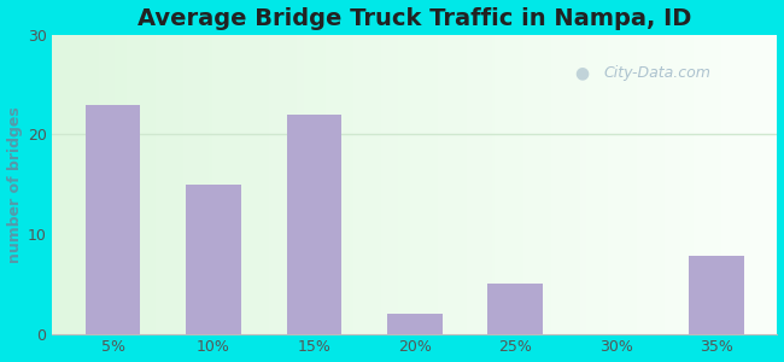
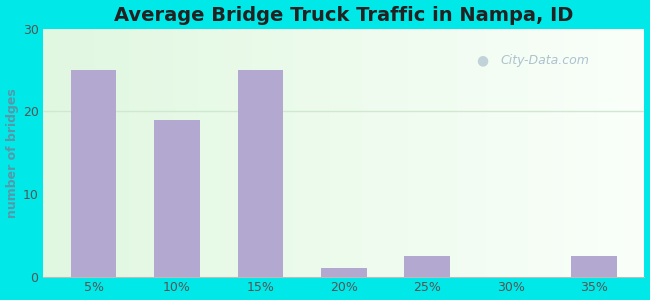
5%: 23.0 -> 25.0
10%: 15.0 -> 19.0
15%: 22.0 -> 25.0
20%: 2.0 -> 1.0
25%: 5.0 -> 2.5
35%: 7.8 -> 2.5
